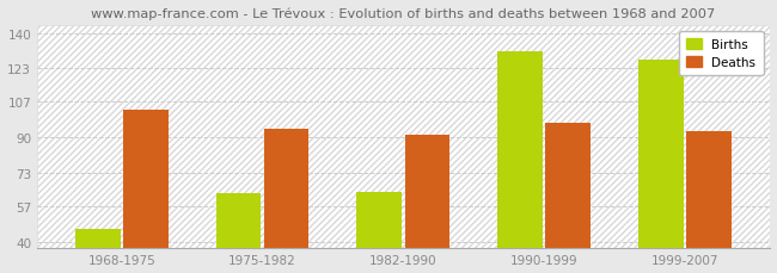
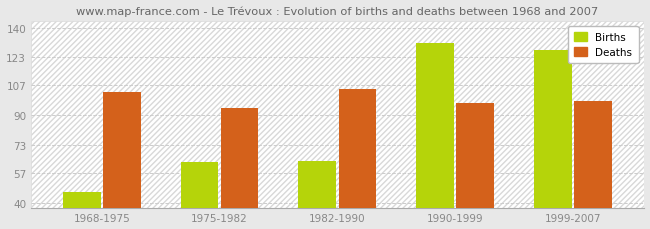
Deaths/1982-1990: 91 -> 105
Deaths/1999-2007: 93 -> 98
